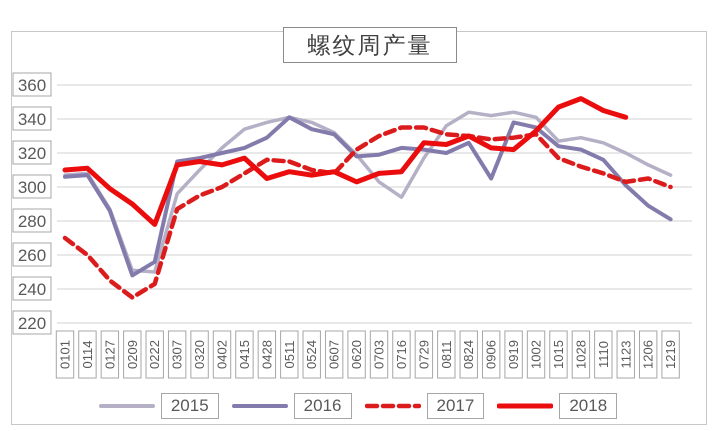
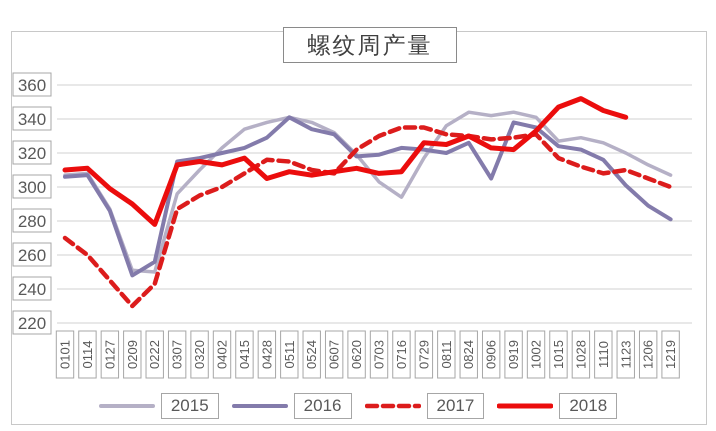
2017/0209: 235 -> 230
2018/0620: 303 -> 311
2017/1123: 303 -> 310
